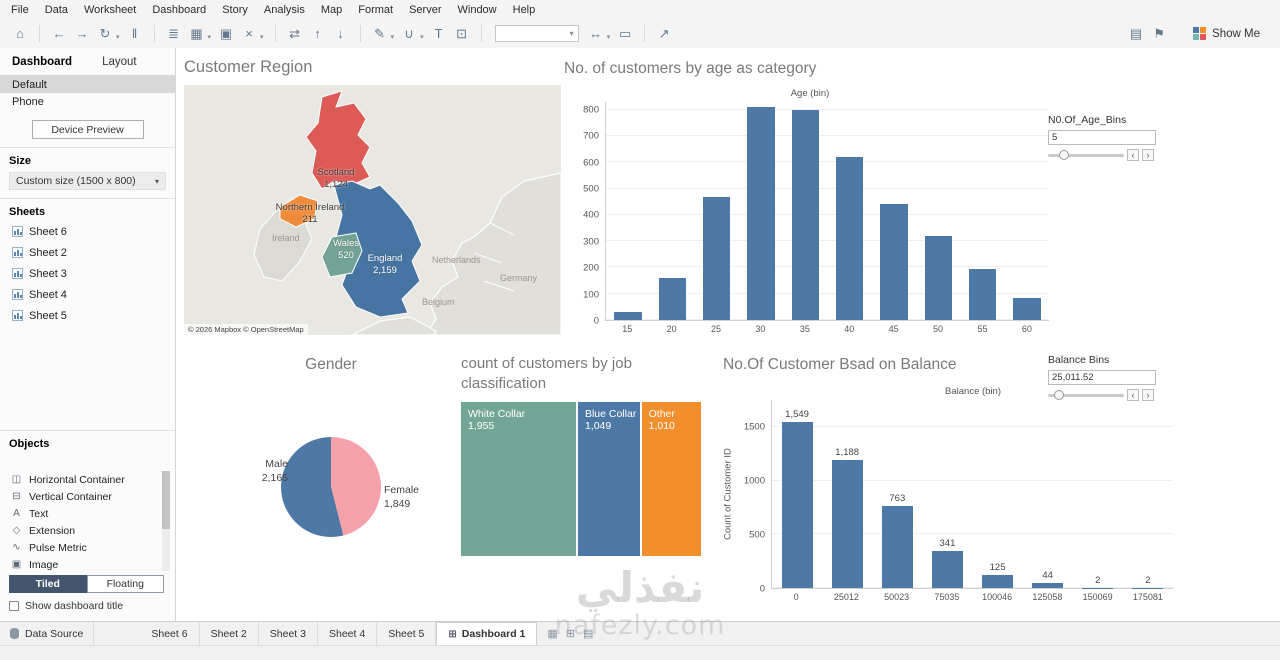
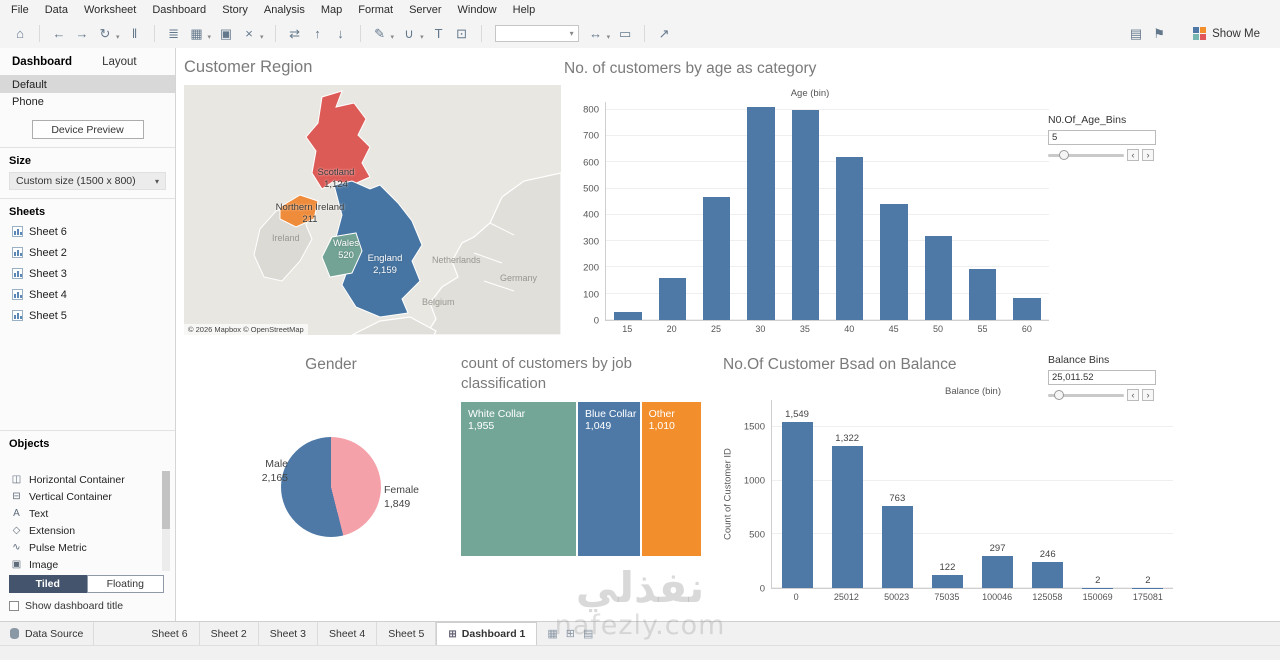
No.Of Customer Bsad on Balance/25012: 1,188 -> 1,322
No.Of Customer Bsad on Balance/75035: 341 -> 122
No.Of Customer Bsad on Balance/100046: 125 -> 297
No.Of Customer Bsad on Balance/125058: 44 -> 246
